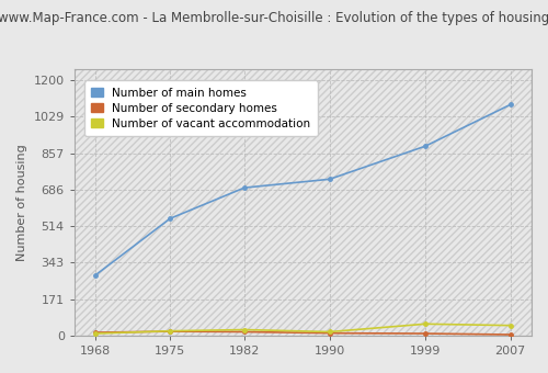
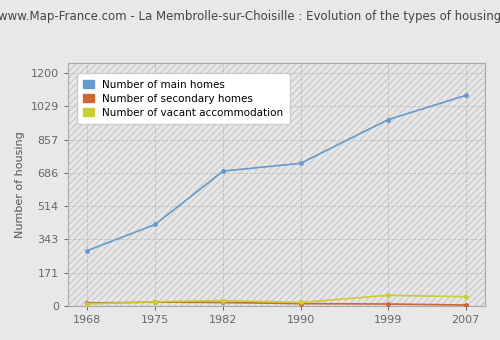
Number of main homes/1975: 550 -> 420
Number of main homes/1999: 890 -> 960
